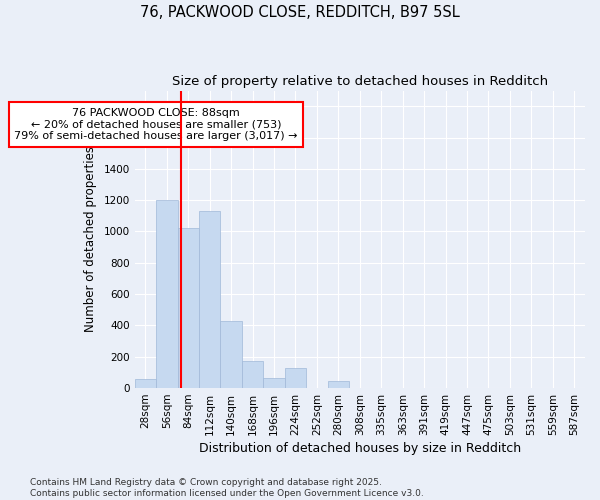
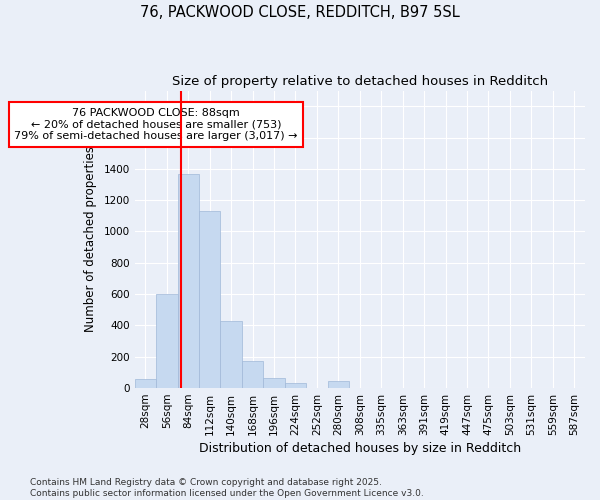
56sqm: 1200 -> 600
84sqm: 1020 -> 1370
224sqm: 130 -> 40
